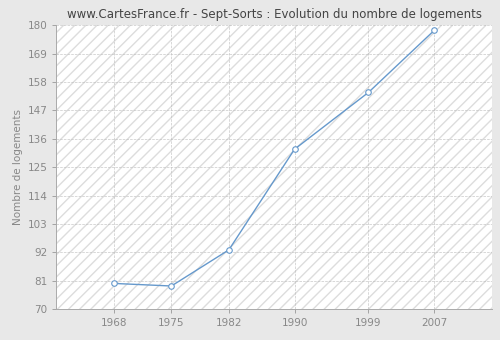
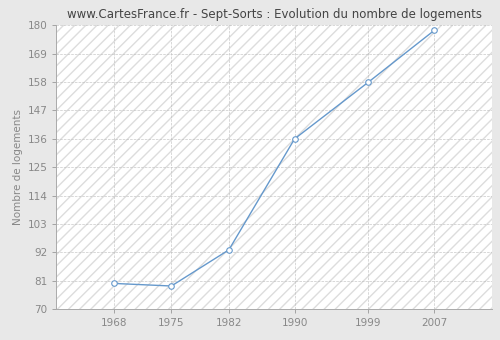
1990: 132 -> 136
1999: 154 -> 158
